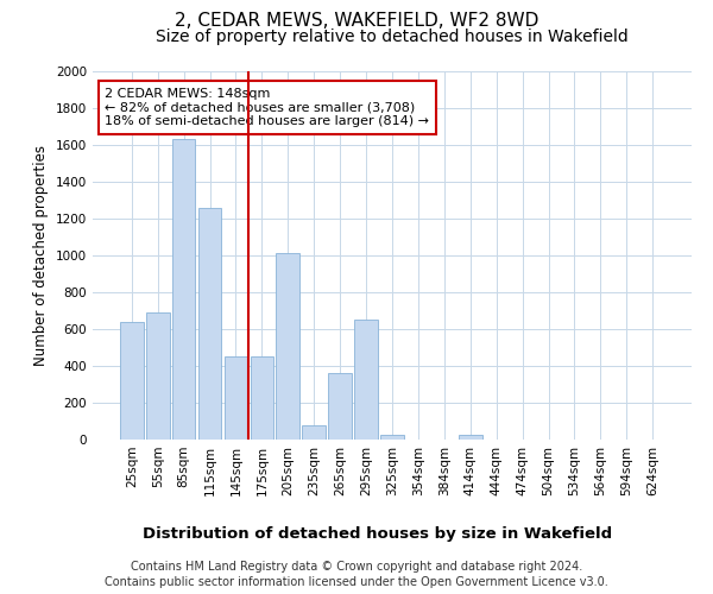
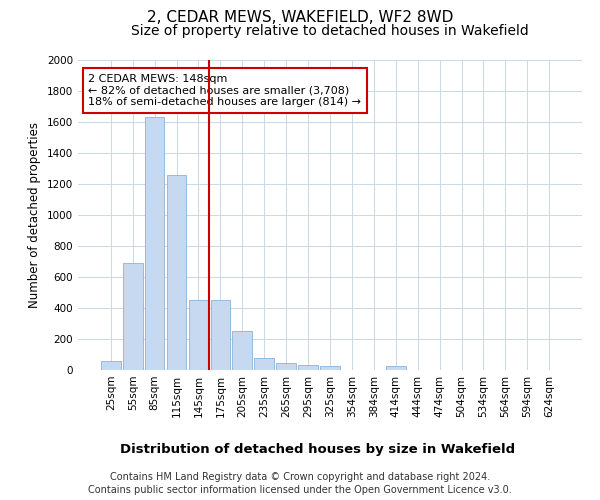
25sqm: 640 -> 60
205sqm: 1010 -> 250
265sqm: 360 -> 40
295sqm: 650 -> 30
